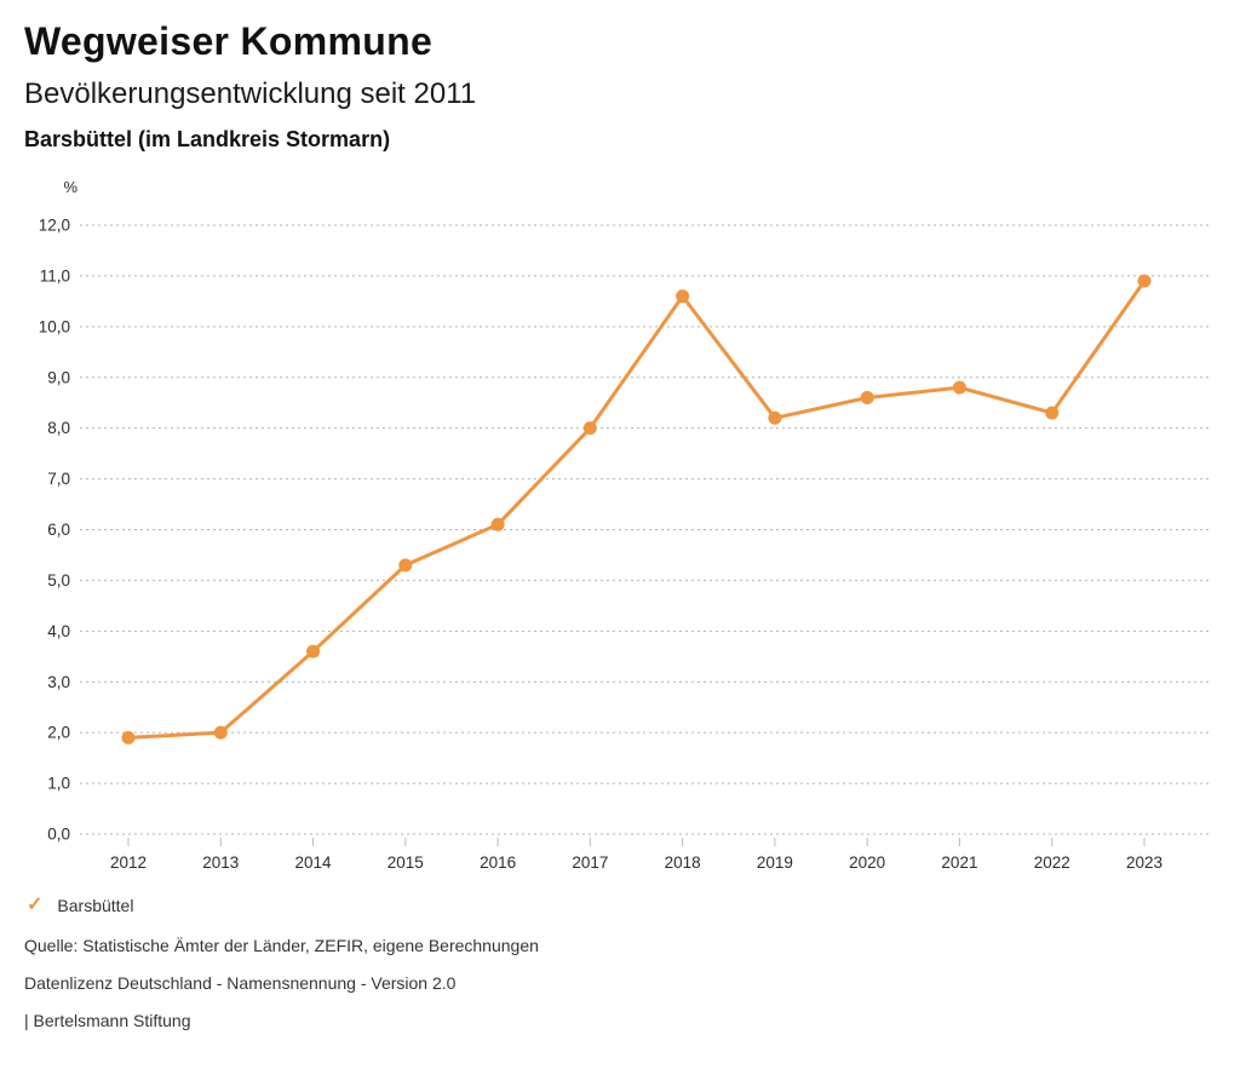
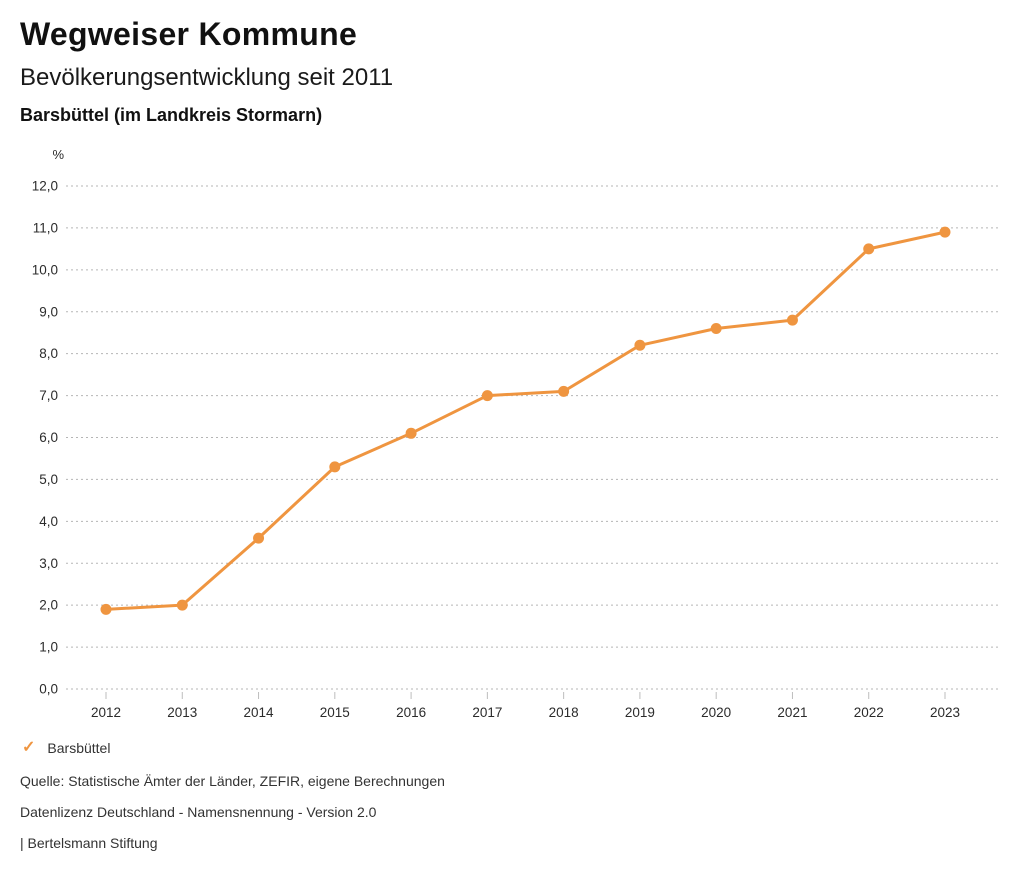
2017: 8,0 -> 7,0
2018: 10,6 -> 7,1
2022: 8,3 -> 10,5
